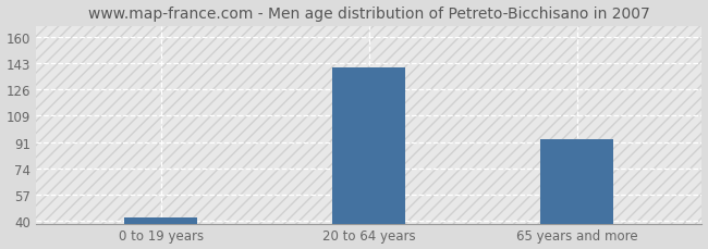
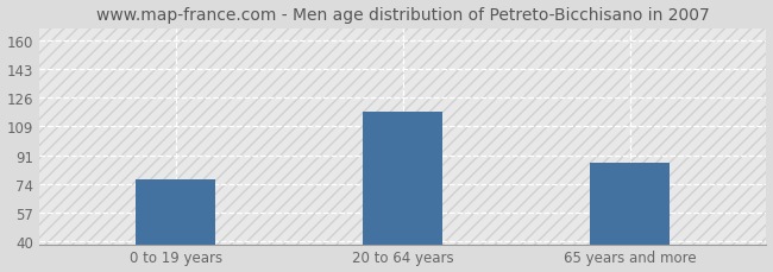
0 to 19 years: 42 -> 77
20 to 64 years: 140 -> 117
65 years and more: 93 -> 87
